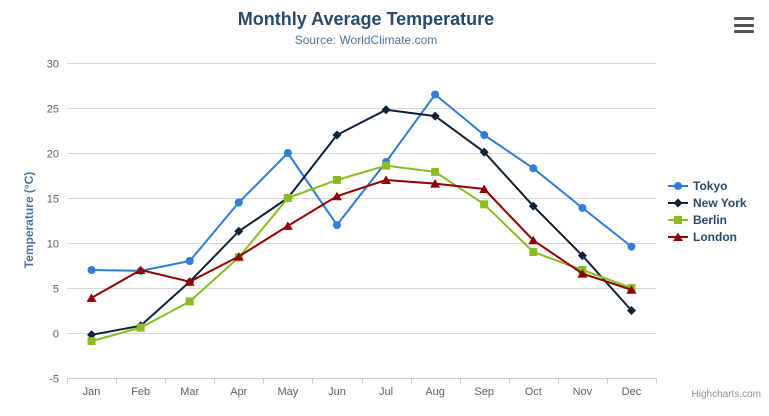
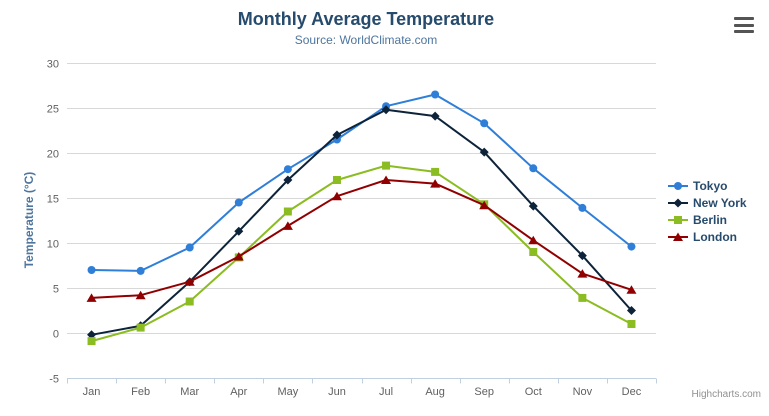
London/Feb: 7 -> 4
Tokyo/Mar: 8 -> 10
Tokyo/May: 20 -> 18
New York/May: 15 -> 17
Berlin/May: 15 -> 14
Tokyo/Jun: 12 -> 22
Tokyo/Jul: 19 -> 25
Tokyo/Sep: 22 -> 23
London/Sep: 16 -> 14
Berlin/Nov: 7 -> 4
Berlin/Dec: 5 -> 1
